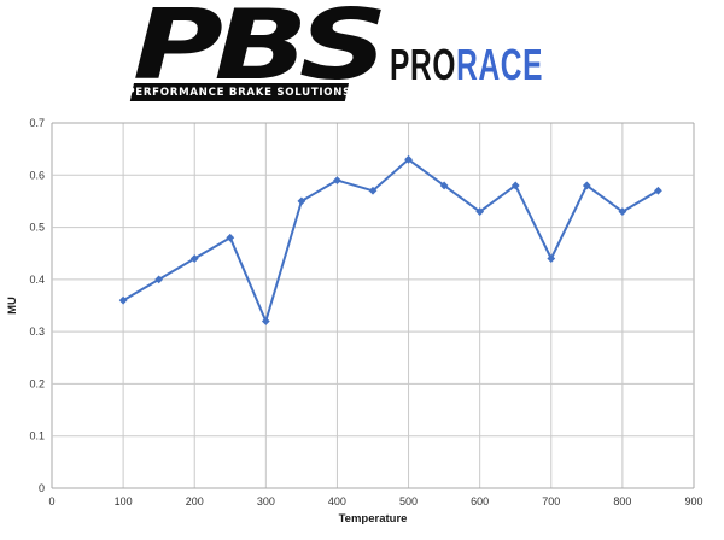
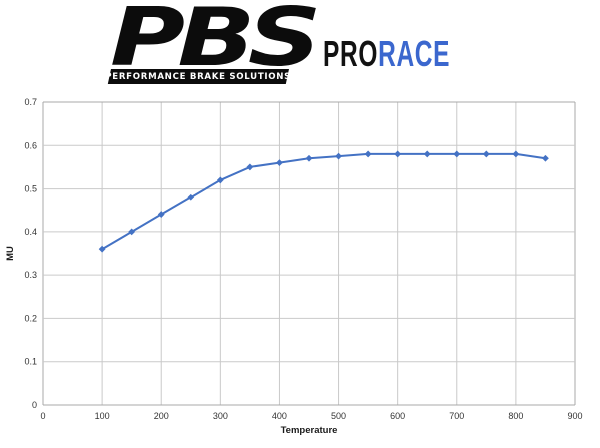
300: 0.32 -> 0.52
400: 0.59 -> 0.56
500: 0.63 -> 0.57
600: 0.53 -> 0.58
700: 0.44 -> 0.58
800: 0.53 -> 0.58
